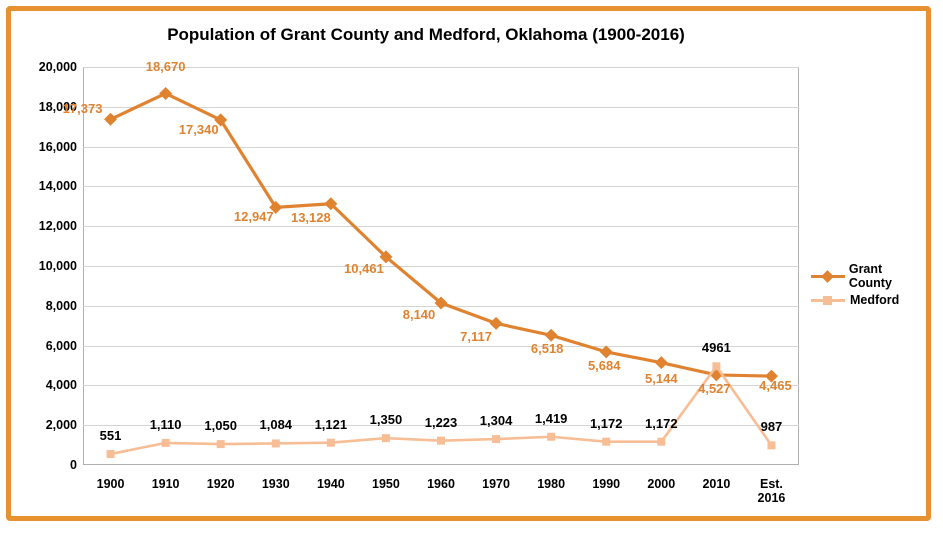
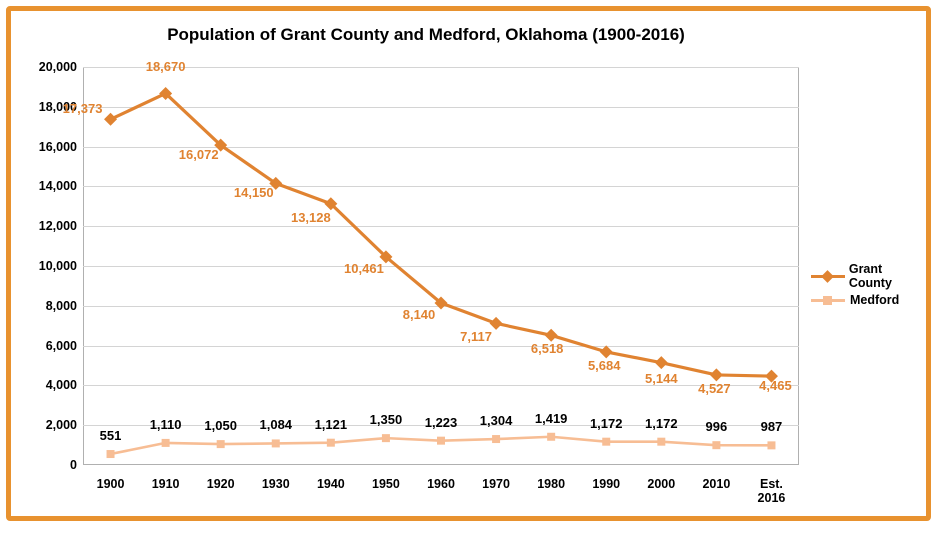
Grant County/1920: 17,340 -> 16,072
Grant County/1930: 12,947 -> 14,150
Medford/2010: 4961 -> 996
